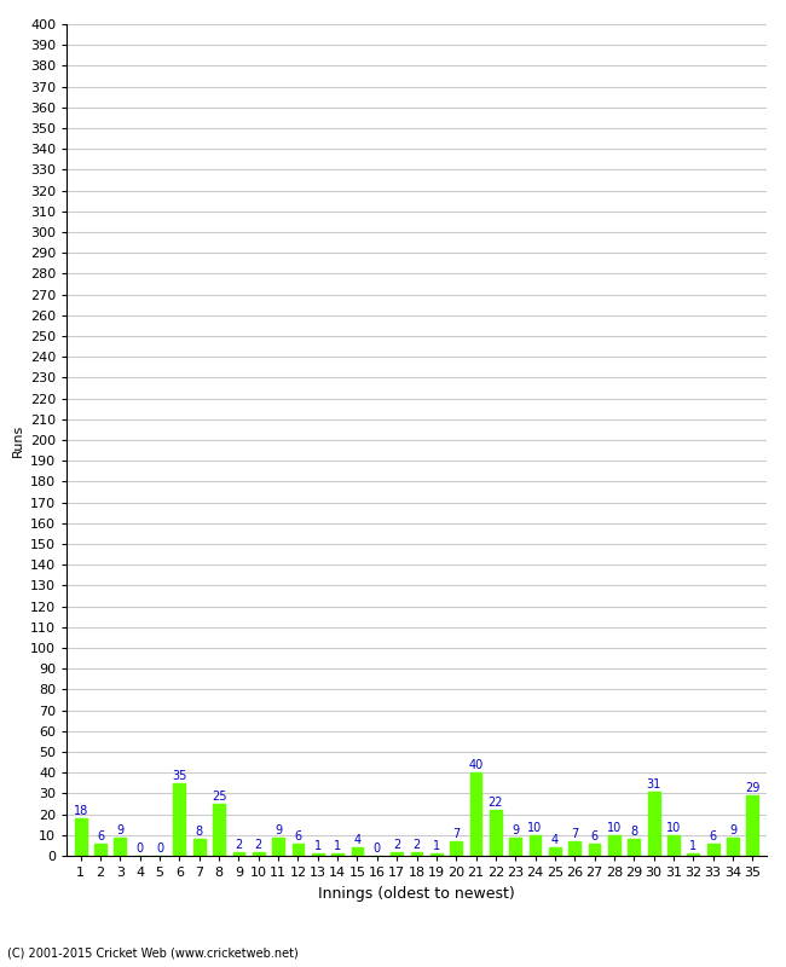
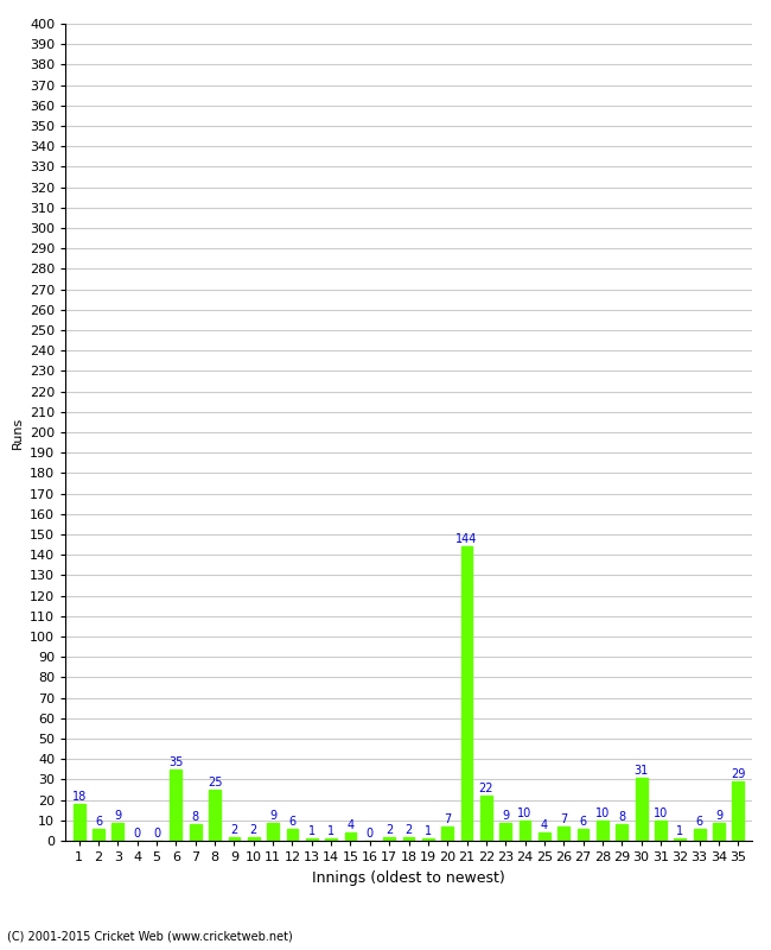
21: 40 -> 144
